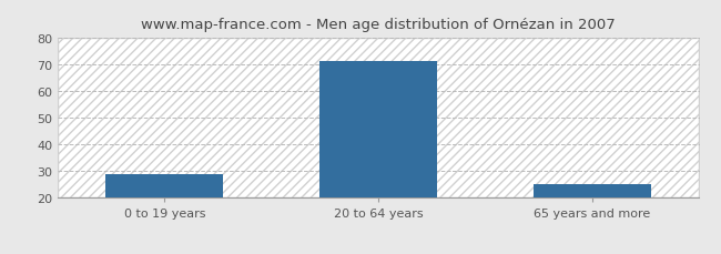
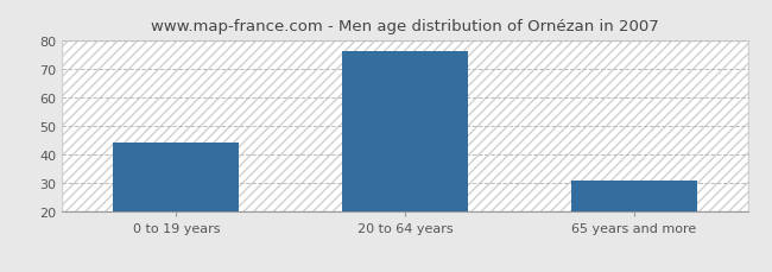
0 to 19 years: 29 -> 44
20 to 64 years: 71 -> 76
65 years and more: 25 -> 31
